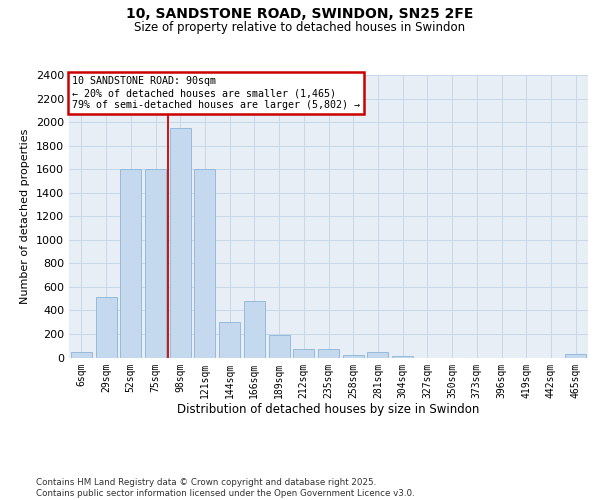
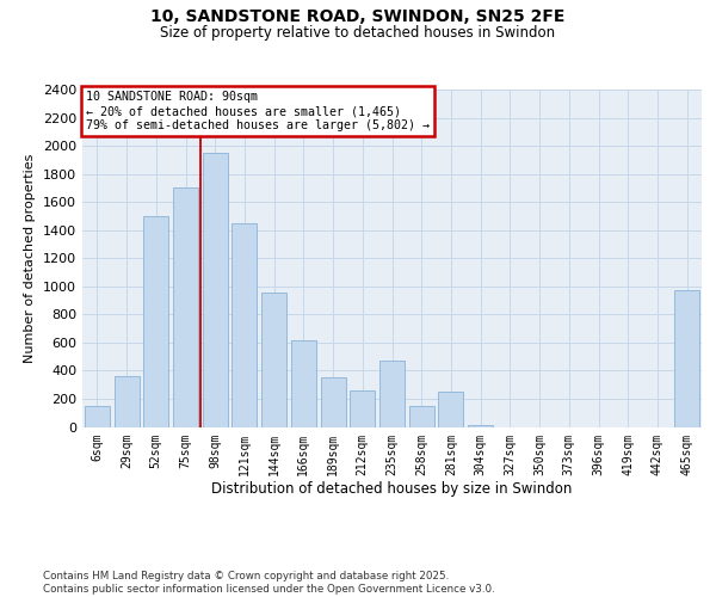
6sqm: 50 -> 150
29sqm: 510 -> 360
52sqm: 1600 -> 1500
75sqm: 1600 -> 1700
121sqm: 1600 -> 1450
144sqm: 300 -> 960
166sqm: 480 -> 620
189sqm: 200 -> 350
212sqm: 80 -> 260
235sqm: 80 -> 470
258sqm: 20 -> 150
281sqm: 50 -> 250
465sqm: 30 -> 970
